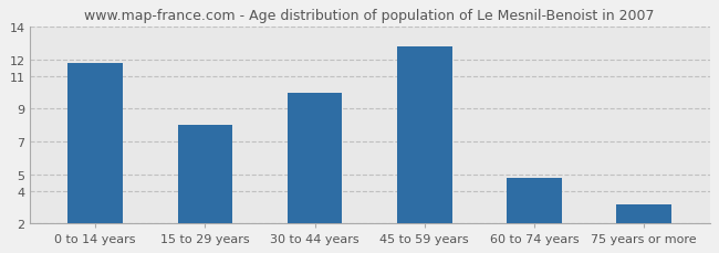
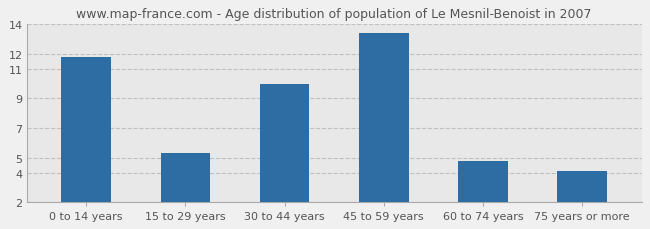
15 to 29 years: 8.0 -> 5.3
45 to 59 years: 12.8 -> 13.4
75 years or more: 3.2 -> 4.1
